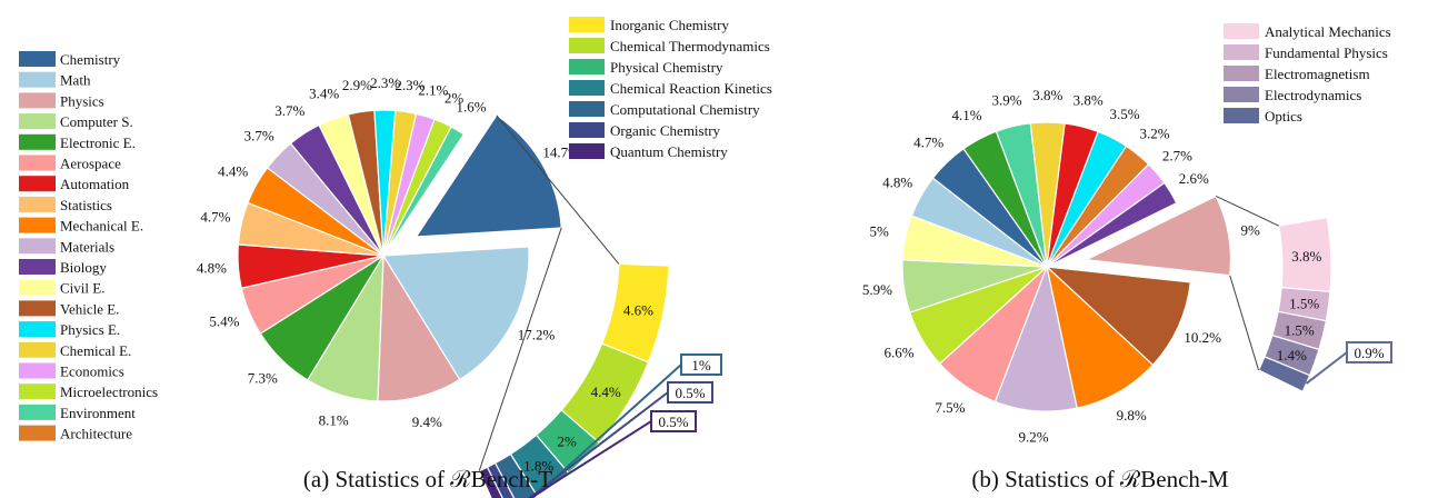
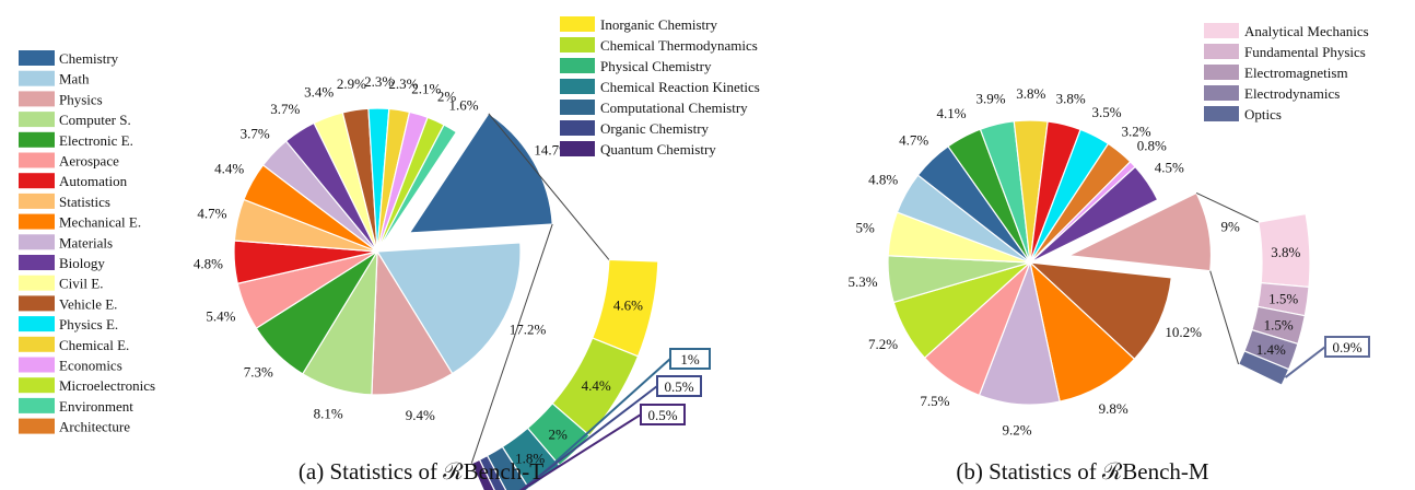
(b) Statistics of ℛBench-M/Microelectronics: 6.6% -> 7.2%
(b) Statistics of ℛBench-M/Computer S.: 5.9% -> 5.3%
(b) Statistics of ℛBench-M/Economics: 2.7% -> 0.8%
(b) Statistics of ℛBench-M/Biology: 2.6% -> 4.5%
